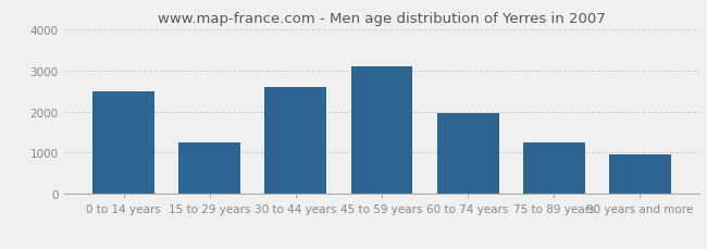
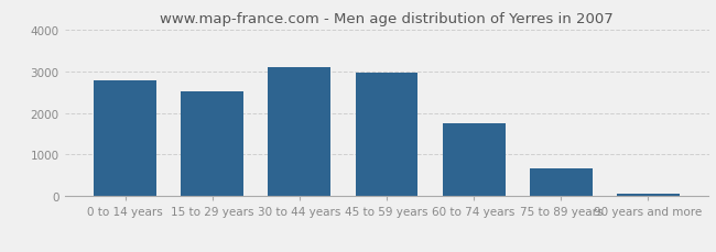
0 to 14 years: 2500 -> 2780
15 to 29 years: 1250 -> 2510
30 to 44 years: 2600 -> 3100
45 to 59 years: 3100 -> 2960
60 to 74 years: 1950 -> 1740
75 to 89 years: 1250 -> 660
90 years and more: 950 -> 60
